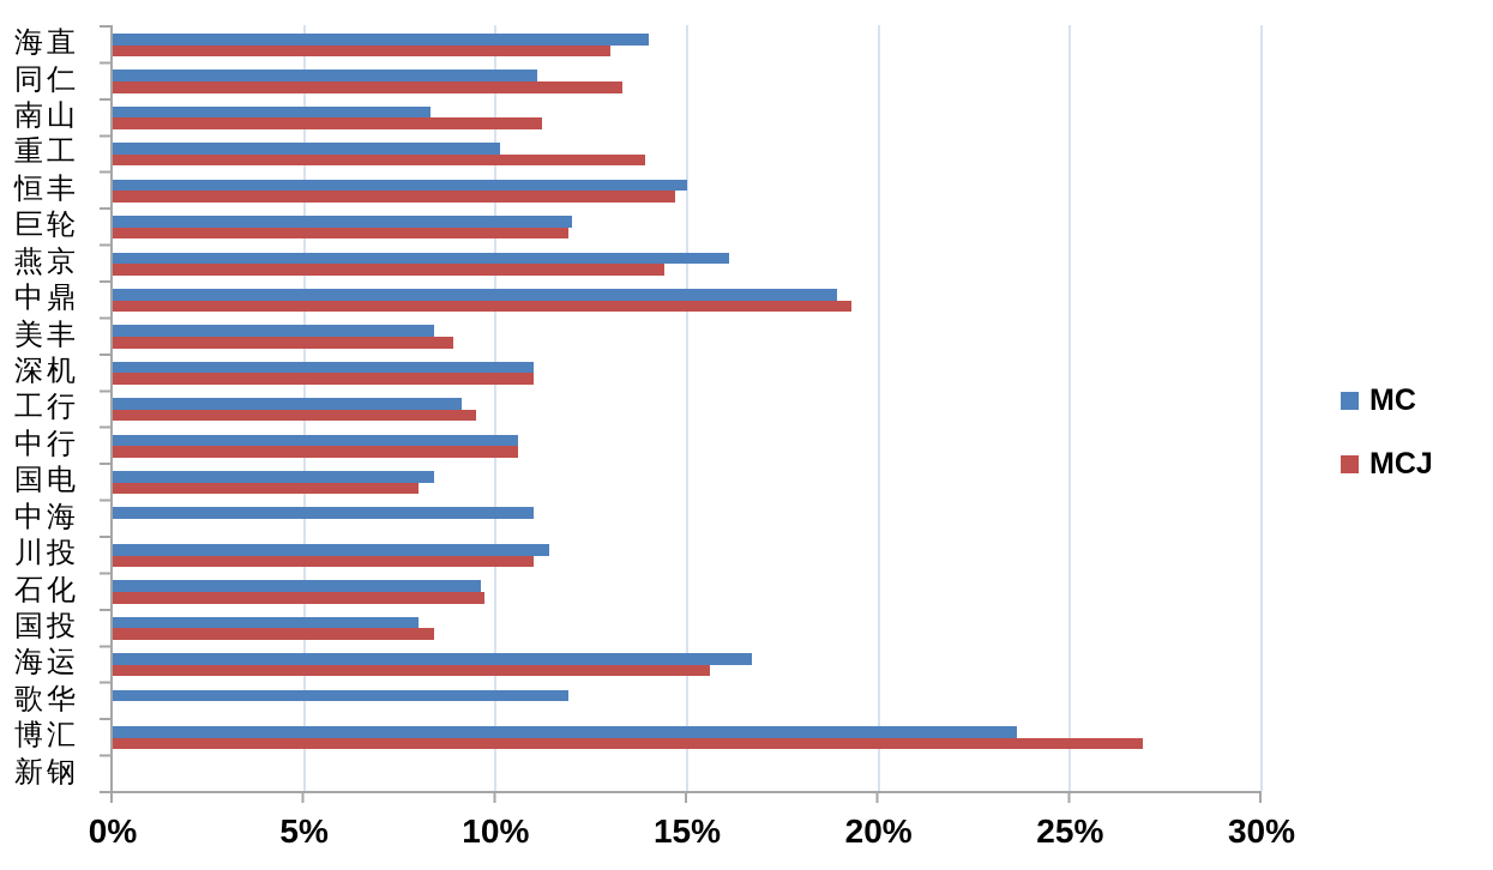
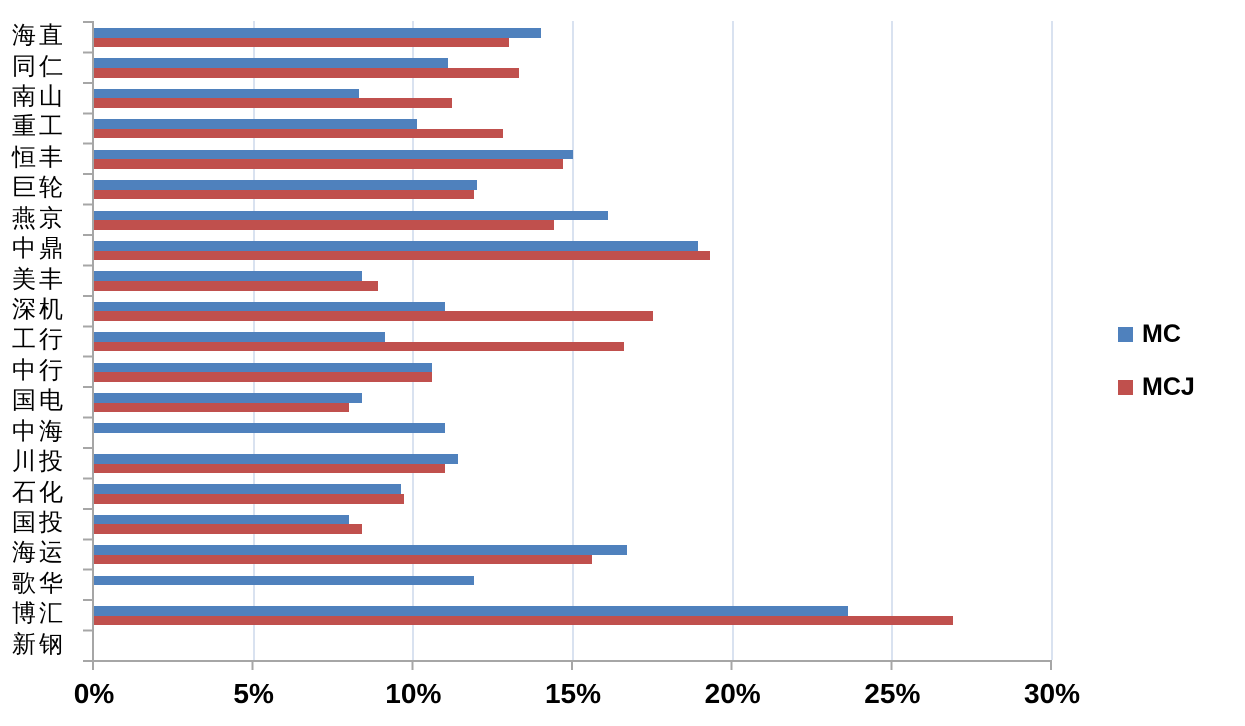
MCJ/重工: 13.9% -> 12.8%
MCJ/深机: 11.0% -> 17.5%
MCJ/工行: 9.5% -> 16.6%
